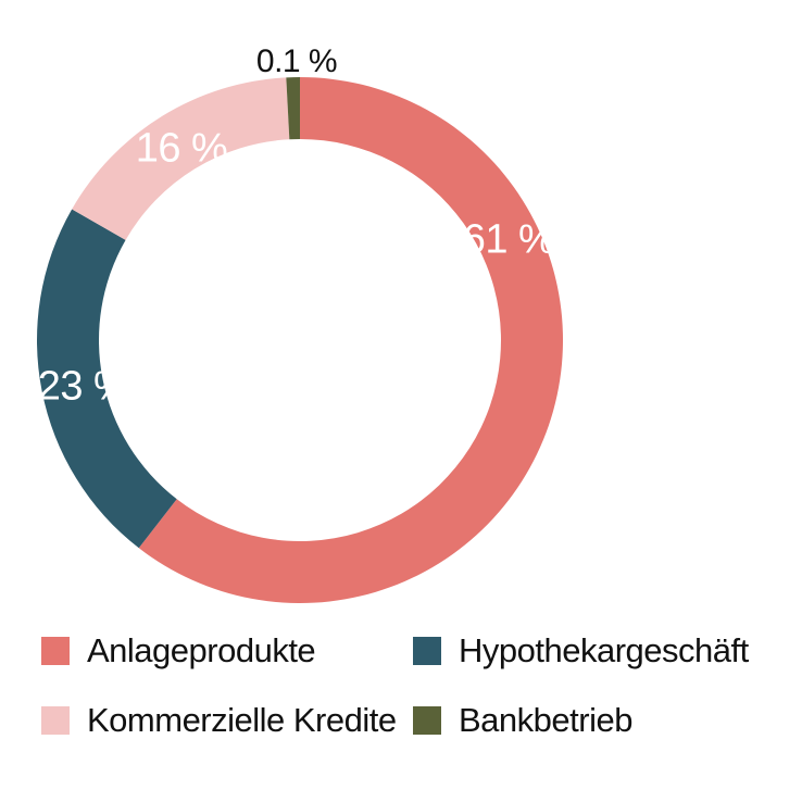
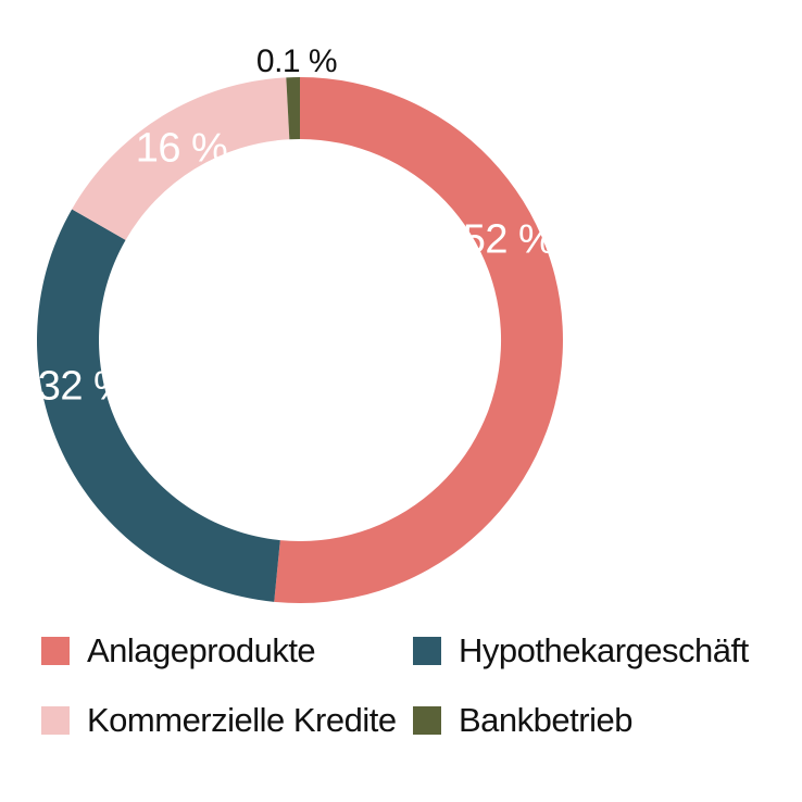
Anlageprodukte: 61 -> 52
Hypothekargeschäft: 23 -> 32
